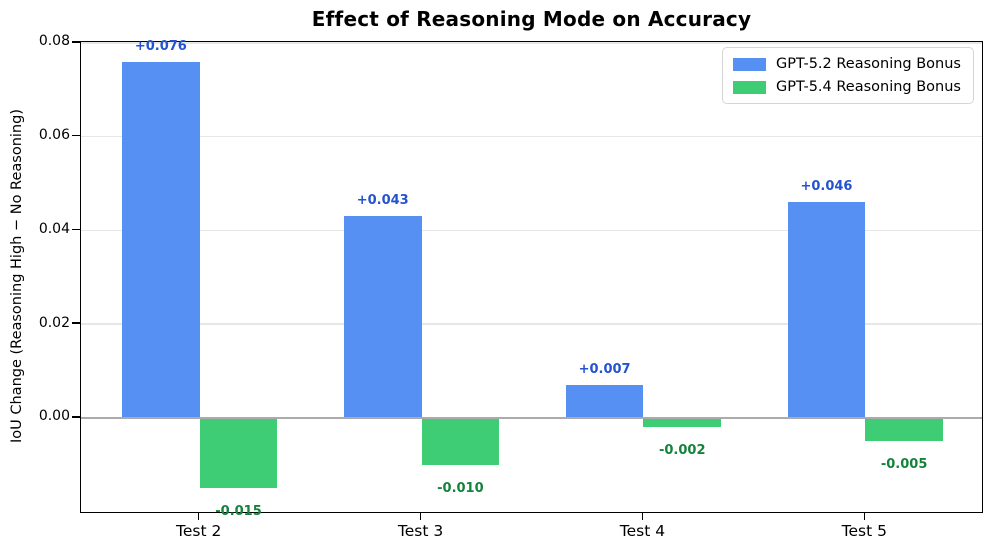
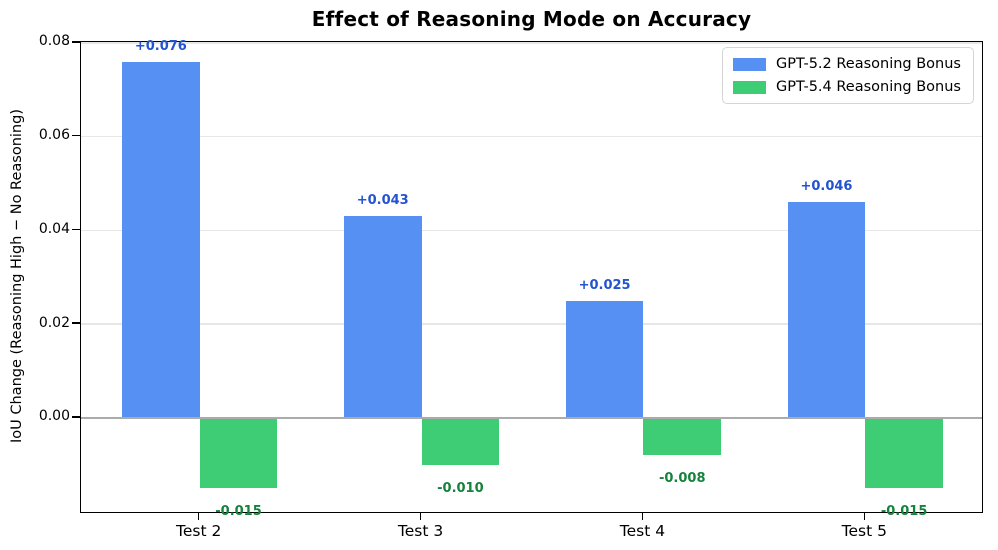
GPT-5.2 Reasoning Bonus/Test 4: +0.007 -> +0.025
GPT-5.4 Reasoning Bonus/Test 4: -0.002 -> -0.008
GPT-5.4 Reasoning Bonus/Test 5: -0.005 -> -0.015
